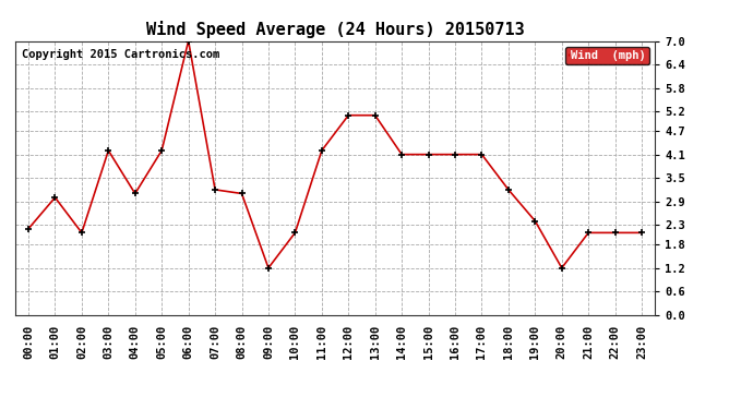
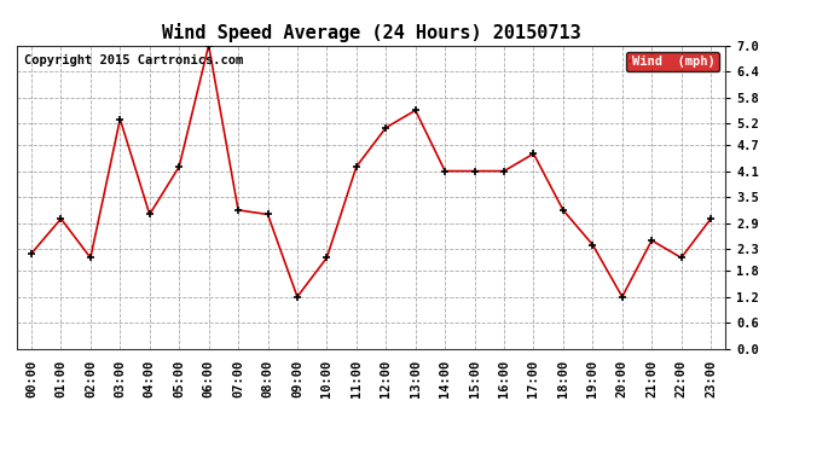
03:00: 4.2 -> 5.3
13:00: 5.1 -> 5.5
17:00: 4.1 -> 4.5
21:00: 2.1 -> 2.5
23:00: 2.1 -> 3.0
